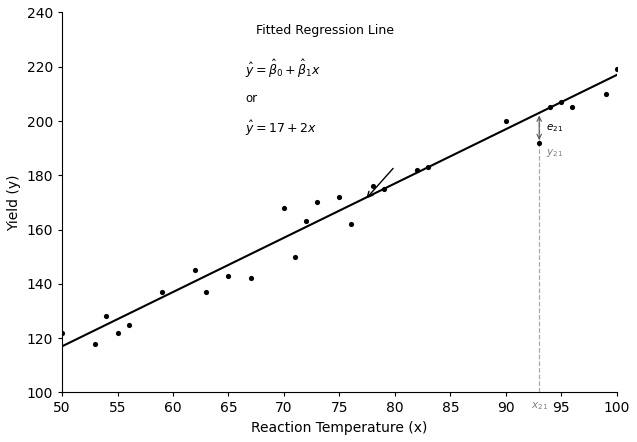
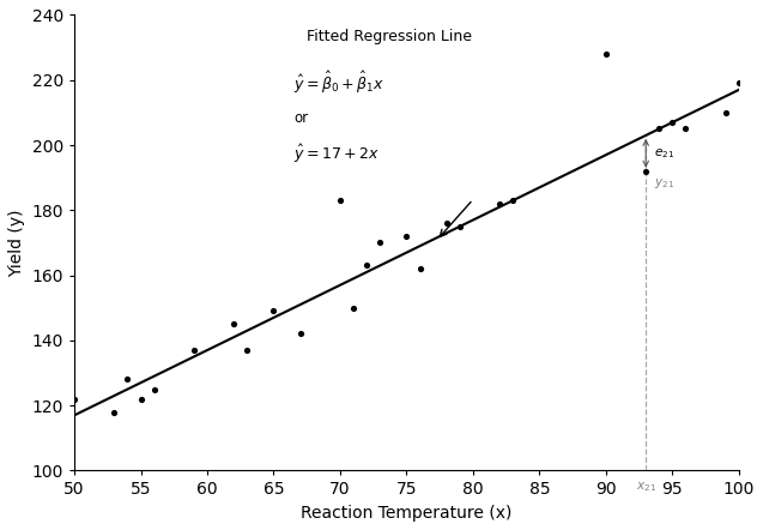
65: 143 -> 149
70: 168 -> 183
90: 200 -> 228
